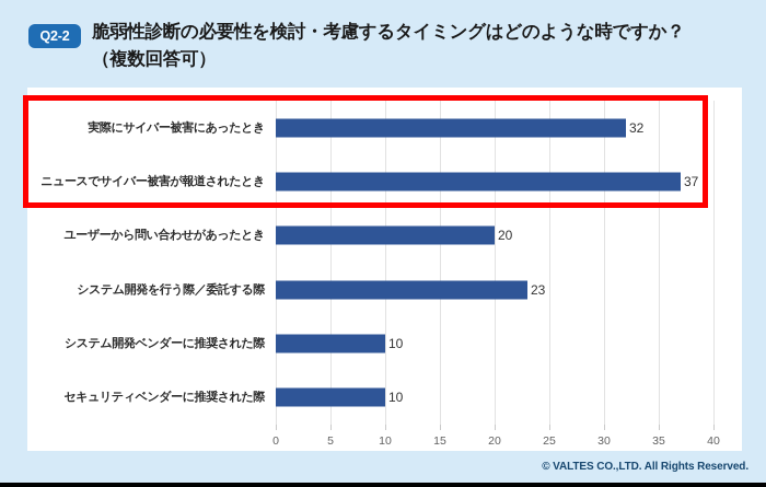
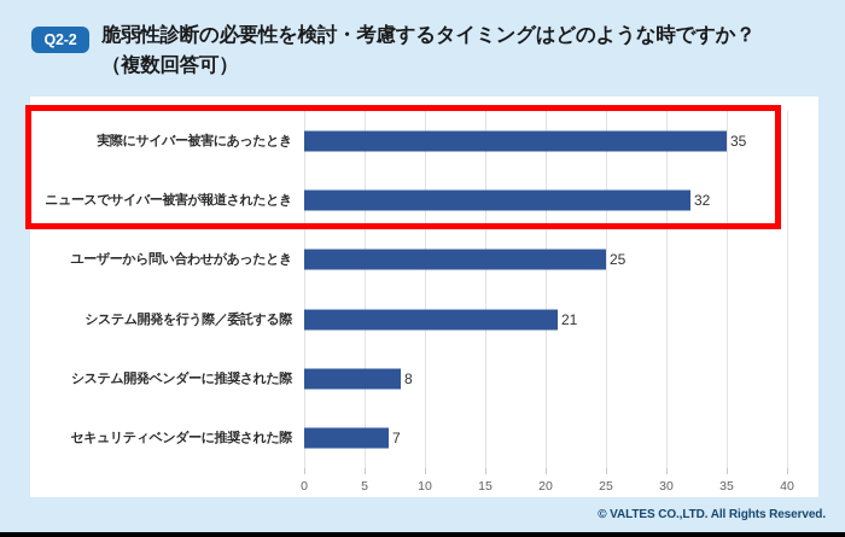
実際にサイバー被害にあったとき: 32 -> 35
ニュースでサイバー被害が報道されたとき: 37 -> 32
ユーザーから問い合わせがあったとき: 20 -> 25
システム開発を行う際／委託する際: 23 -> 21
システム開発ベンダーに推奨された際: 10 -> 8
セキュリティベンダーに推奨された際: 10 -> 7
